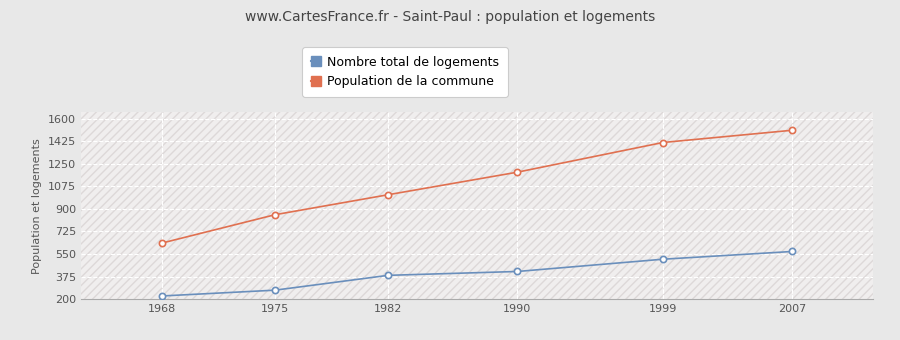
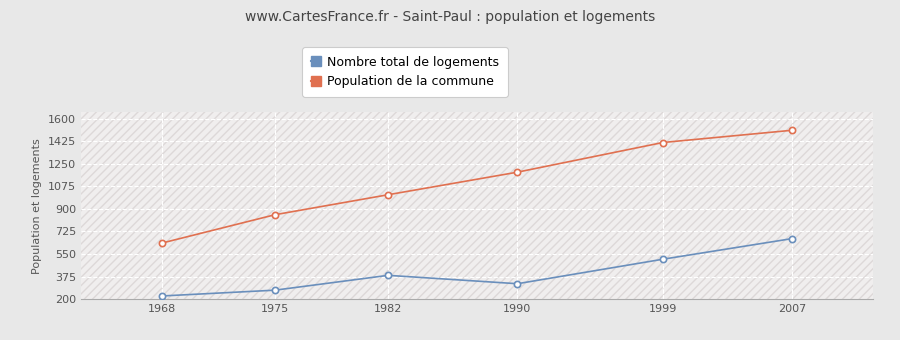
Nombre total de logements/1990: 420 -> 320
Nombre total de logements/2007: 570 -> 670
